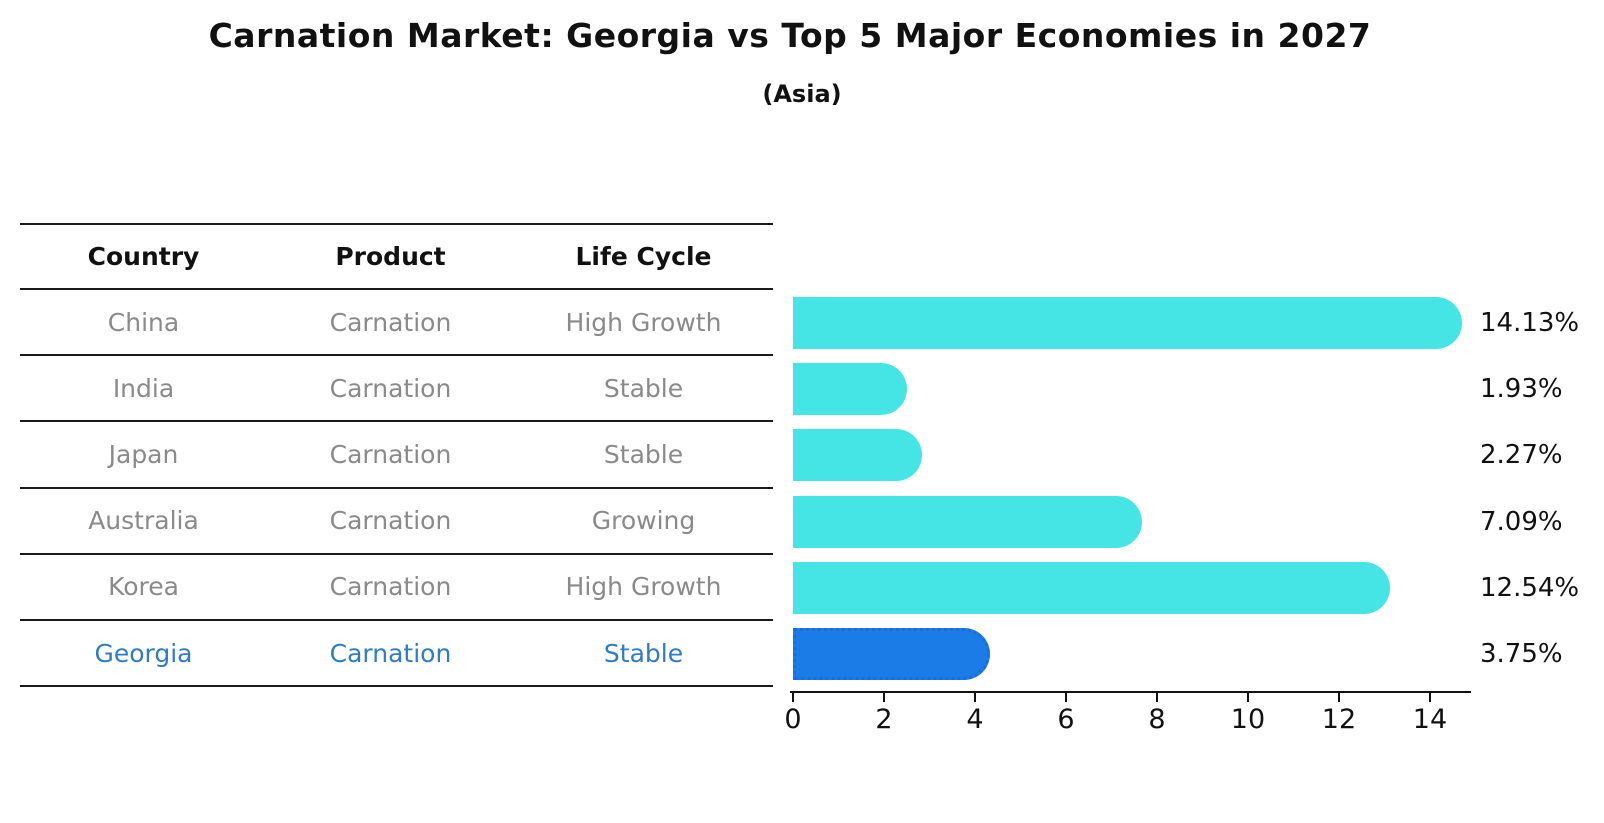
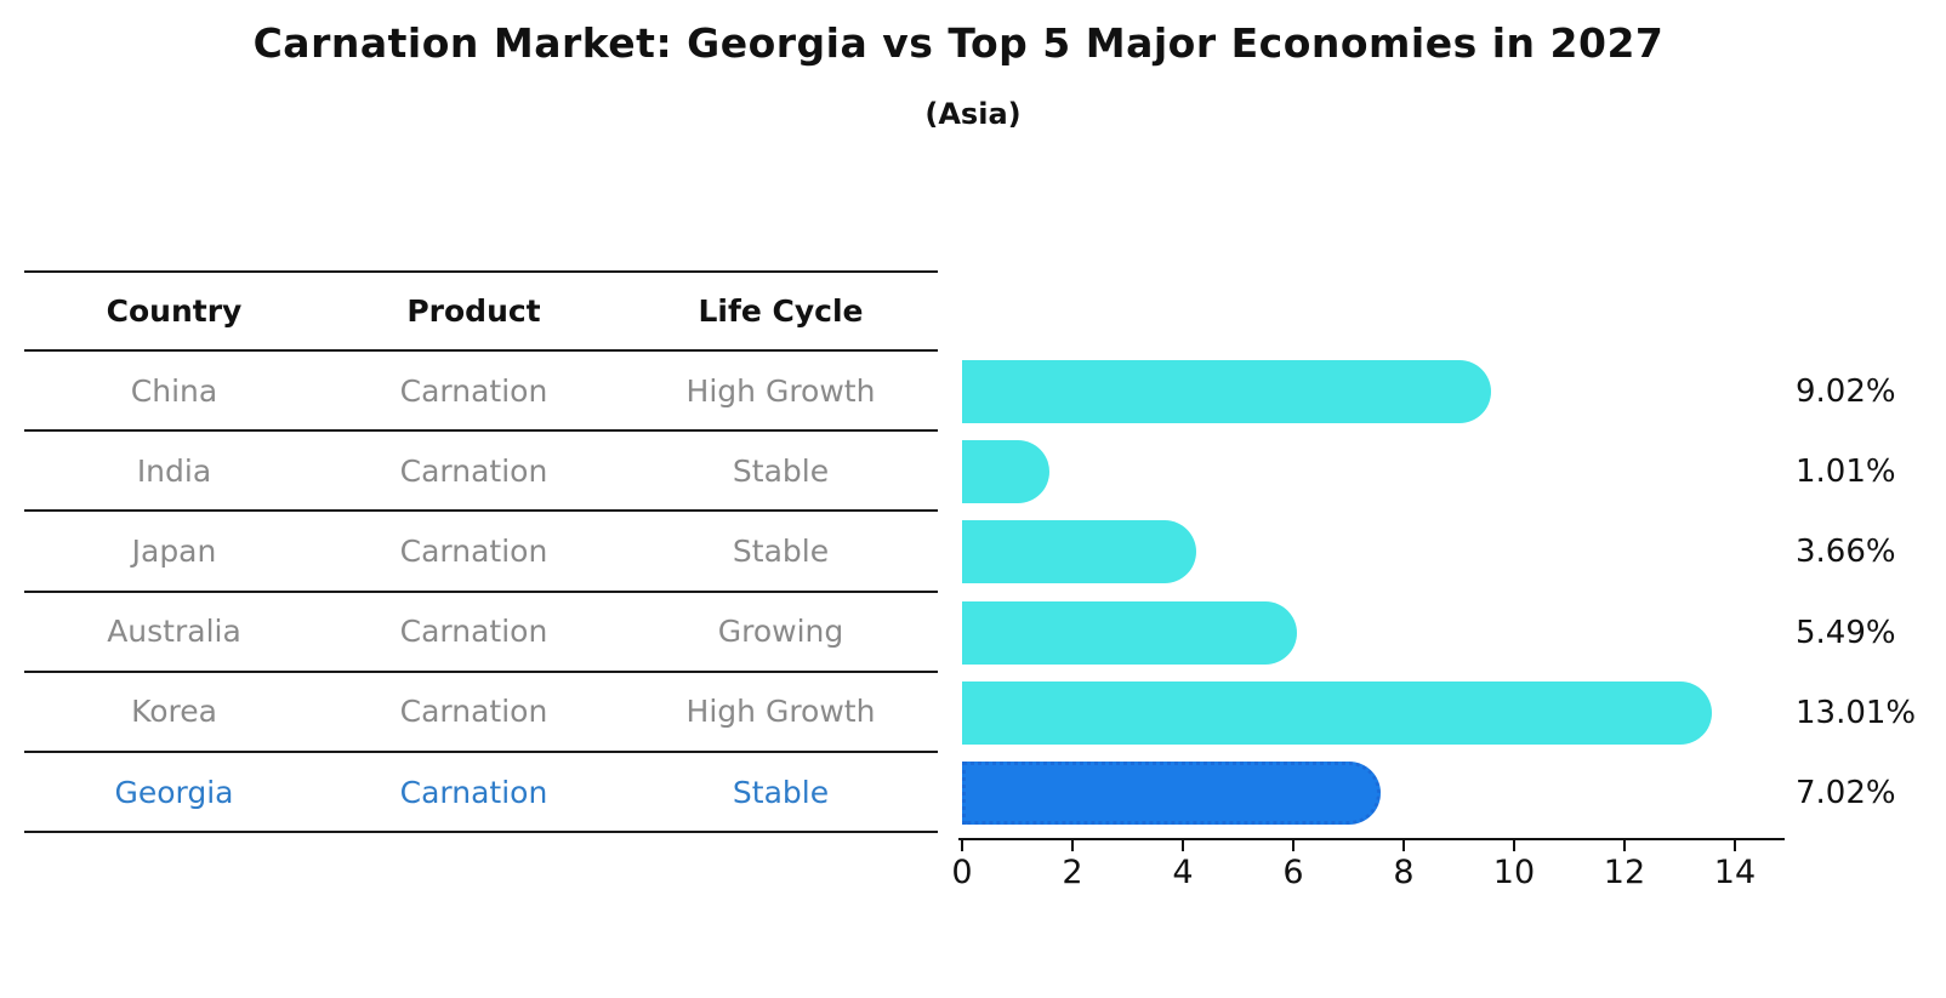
China: 14.13% -> 9.02%
India: 1.93% -> 1.01%
Japan: 2.27% -> 3.66%
Australia: 7.09% -> 5.49%
Korea: 12.54% -> 13.01%
Georgia: 3.75% -> 7.02%
